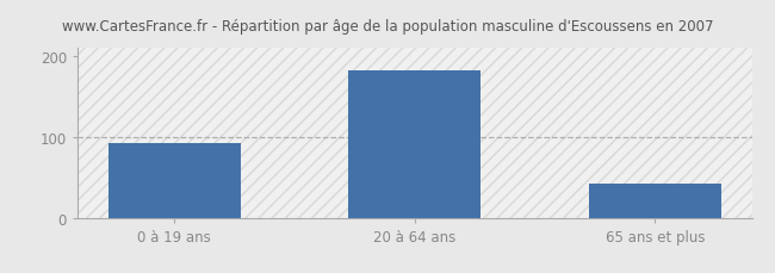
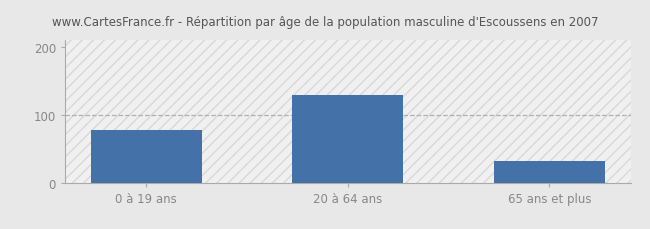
0 à 19 ans: 93 -> 78
20 à 64 ans: 183 -> 130
65 ans et plus: 43 -> 32
